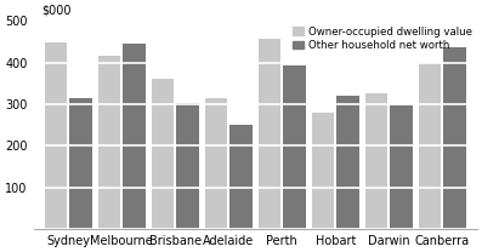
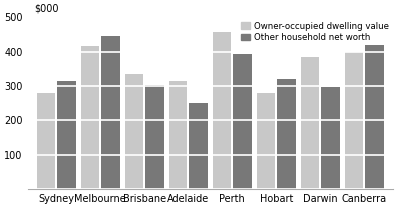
Owner-occupied dwelling value/Sydney: 450 -> 280
Owner-occupied dwelling value/Brisbane: 360 -> 335
Owner-occupied dwelling value/Darwin: 325 -> 385
Other household net worth/Canberra: 437 -> 420
